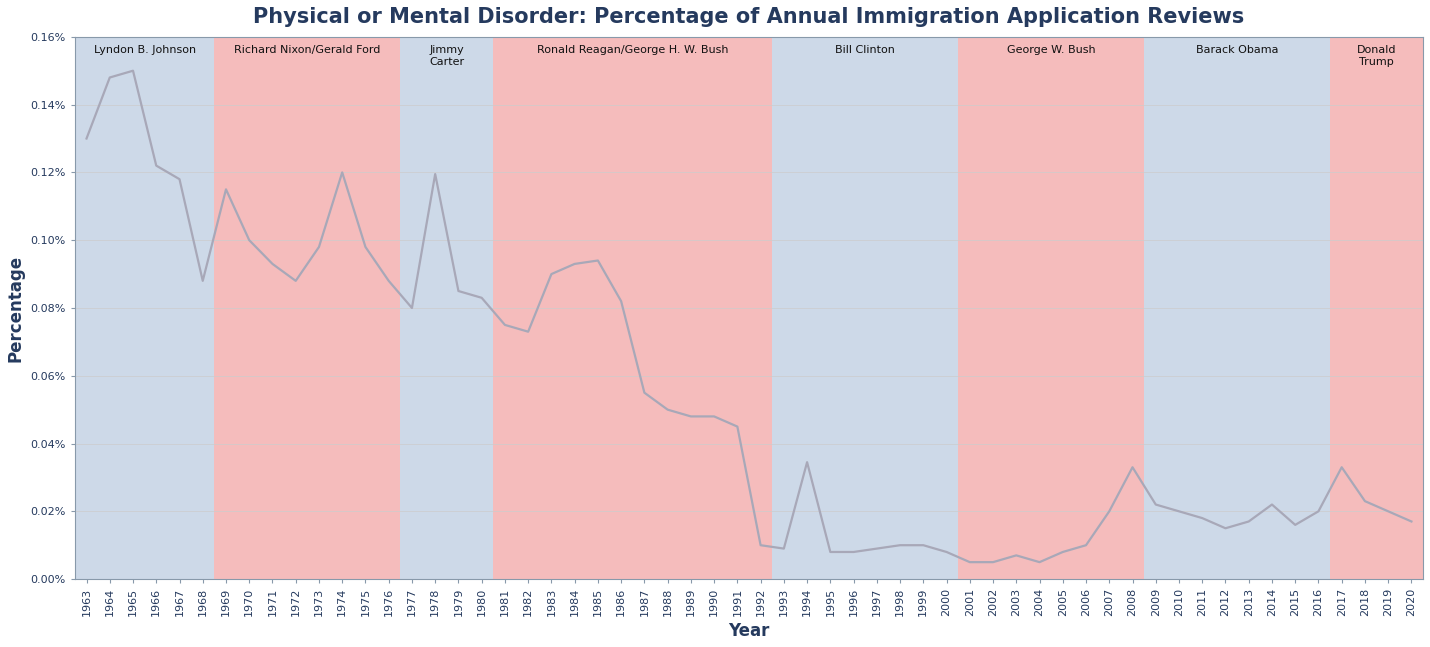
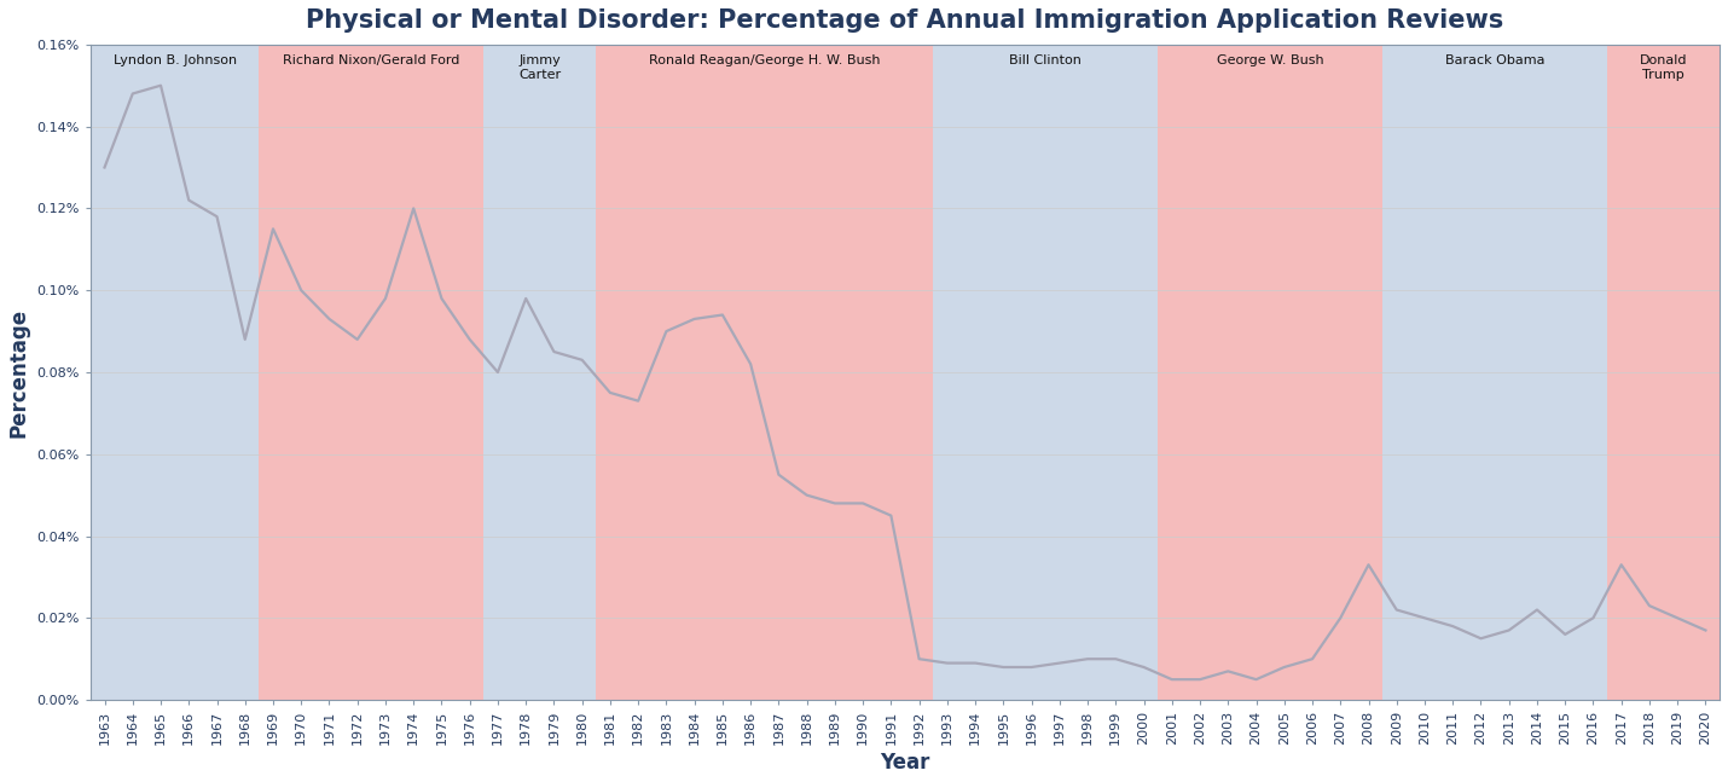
1978: 0.1195% -> 0.0980%
1994: 0.0345% -> 0.0090%
